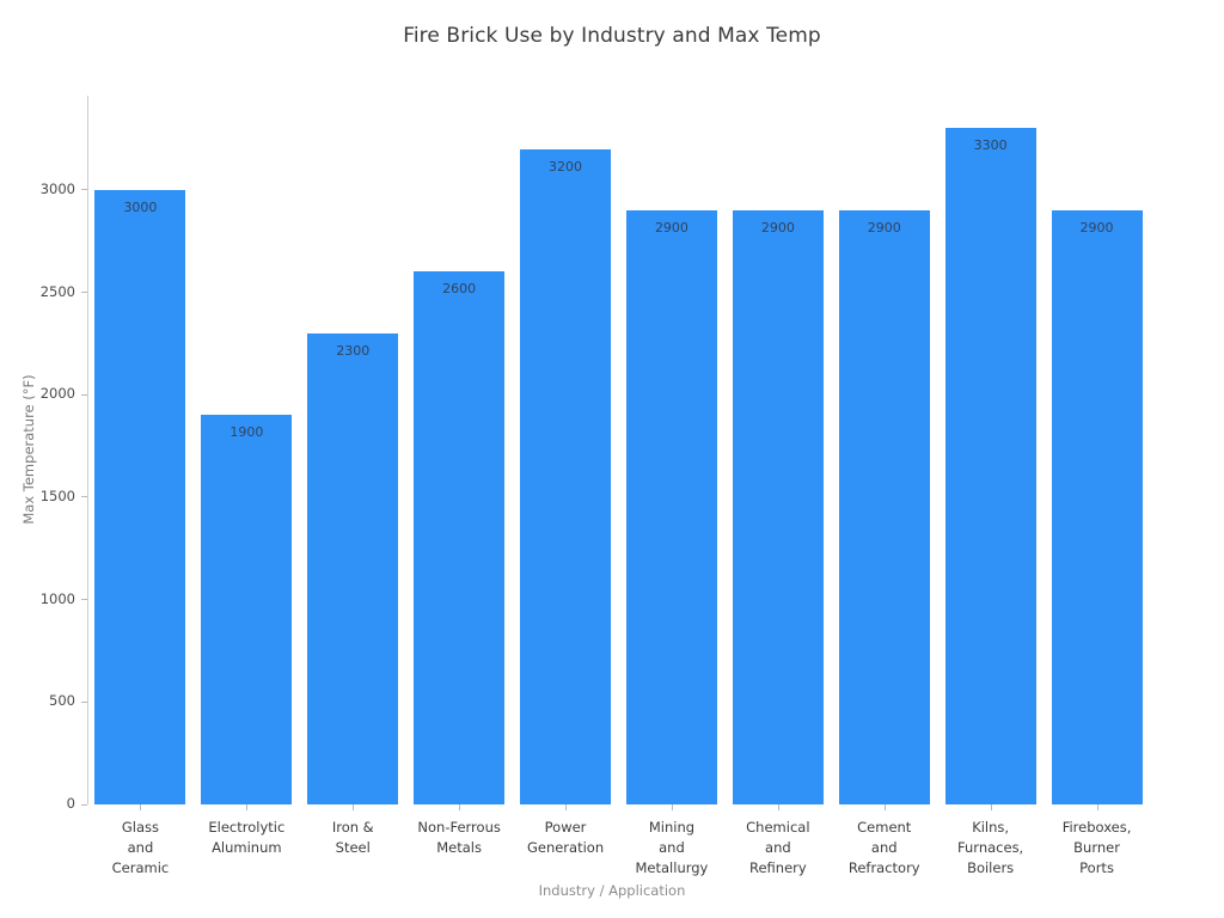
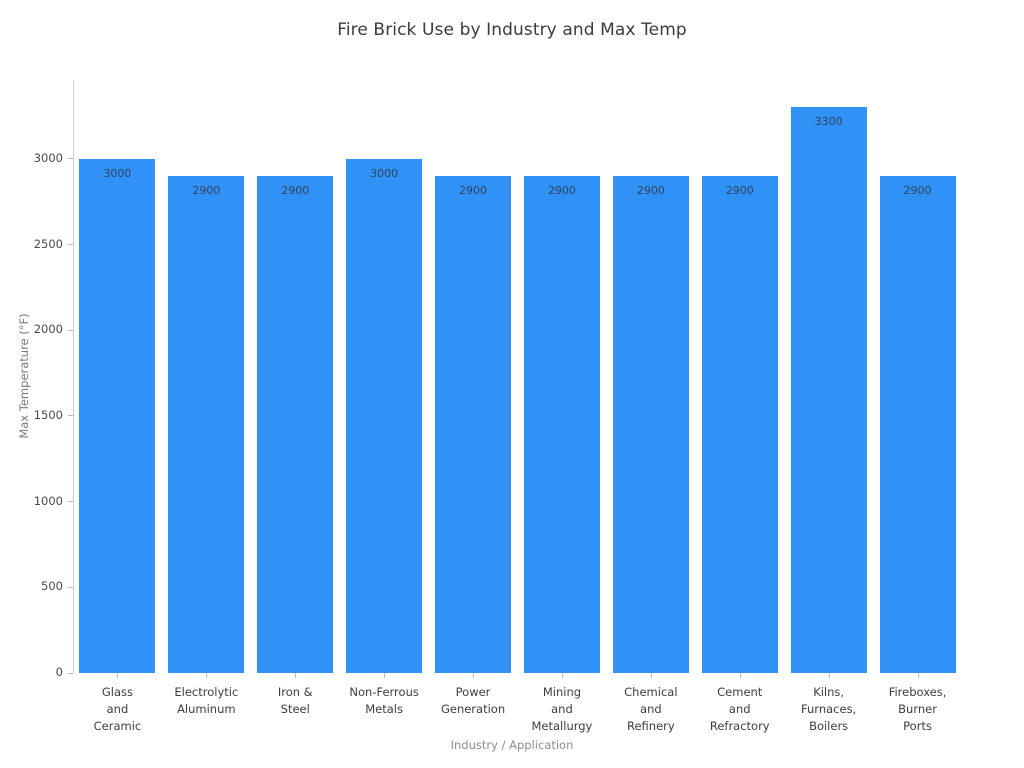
Electrolytic Aluminum: 1900 -> 2900
Iron & Steel: 2300 -> 2900
Non-Ferrous Metals: 2600 -> 3000
Power Generation: 3200 -> 2900
